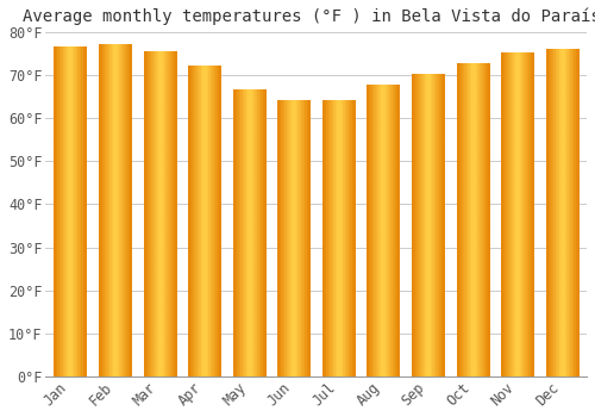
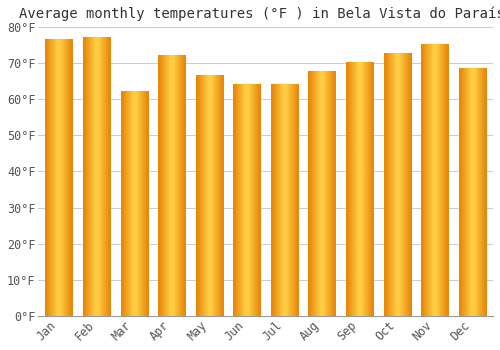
Mar: 75.5°F -> 62.0°F
Dec: 76.0°F -> 68.5°F
